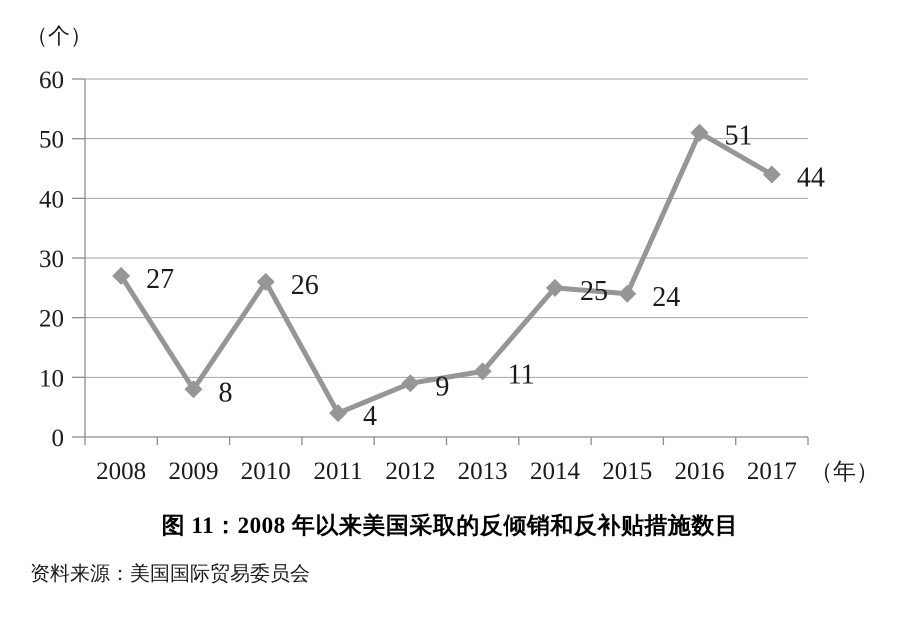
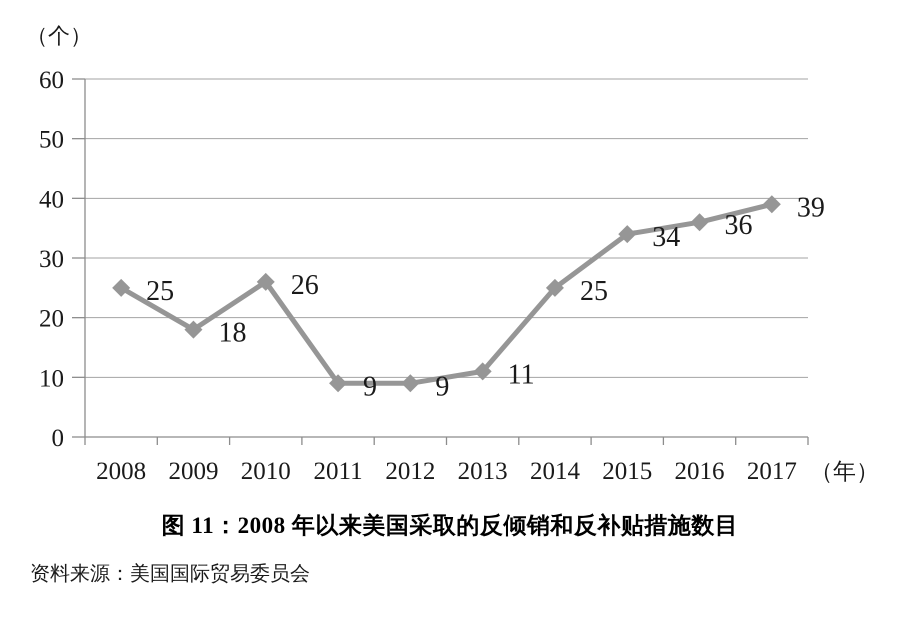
2008: 27 -> 25
2009: 8 -> 18
2011: 4 -> 9
2015: 24 -> 34
2016: 51 -> 36
2017: 44 -> 39
